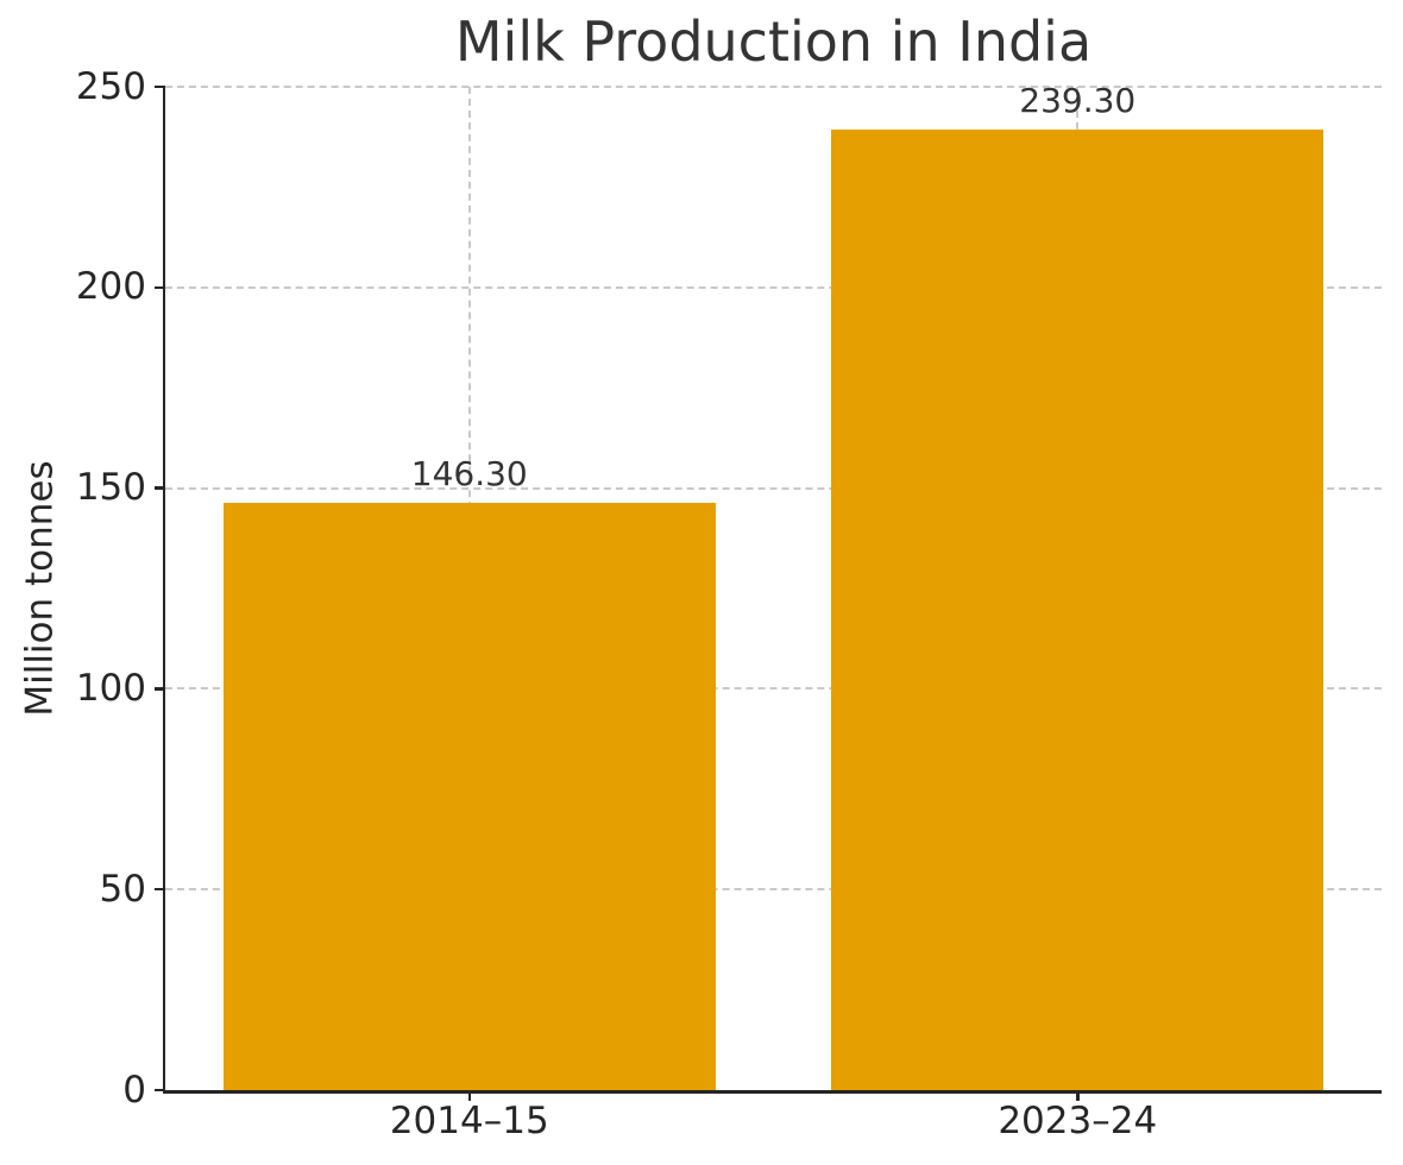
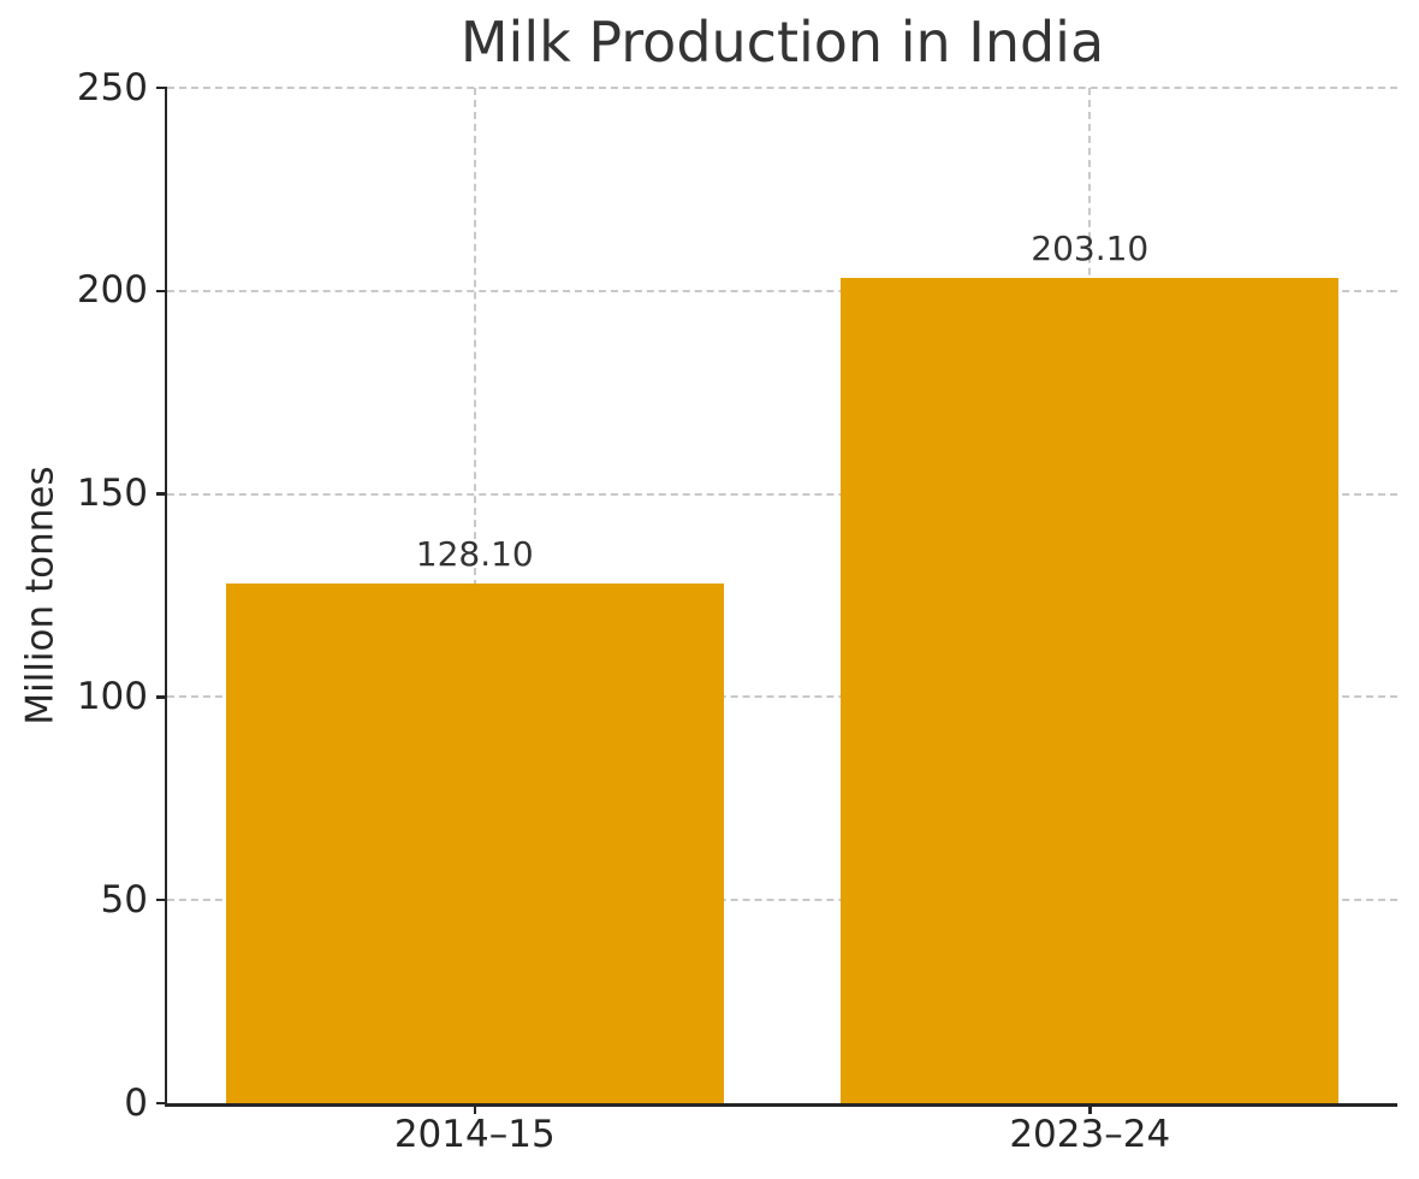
2014–15: 146.30 -> 128.10
2023–24: 239.30 -> 203.10
